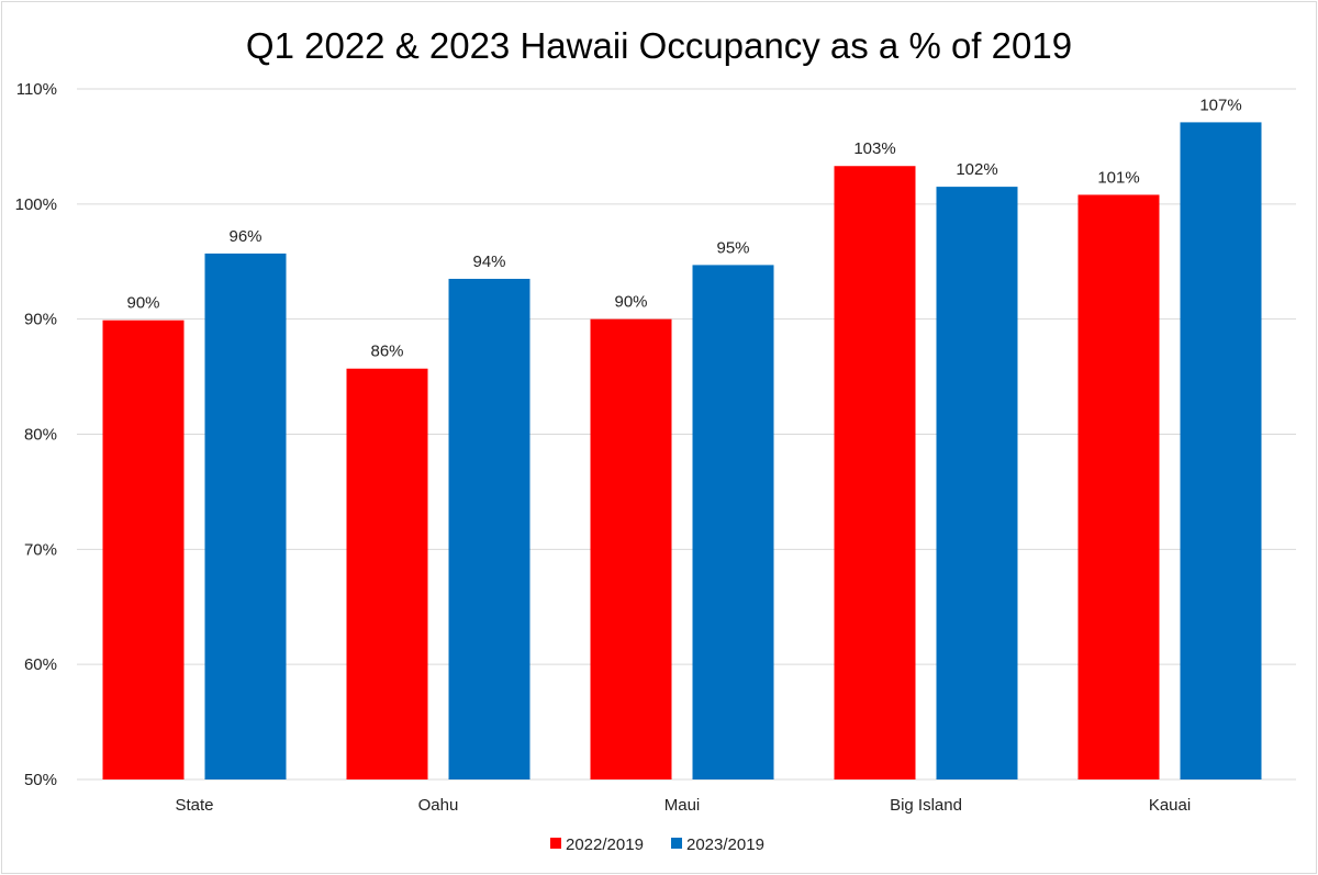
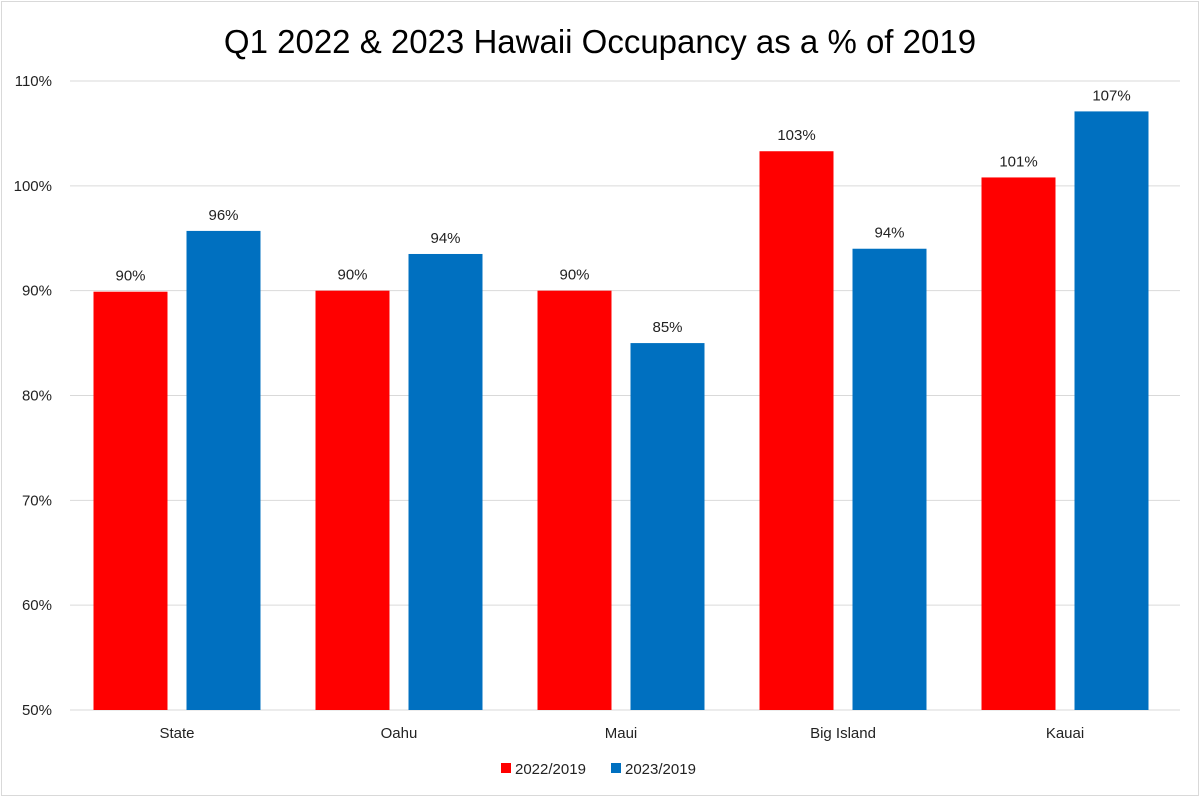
2022/2019/Oahu: 86% -> 90%
2023/2019/Maui: 95% -> 85%
2023/2019/Big Island: 102% -> 94%
